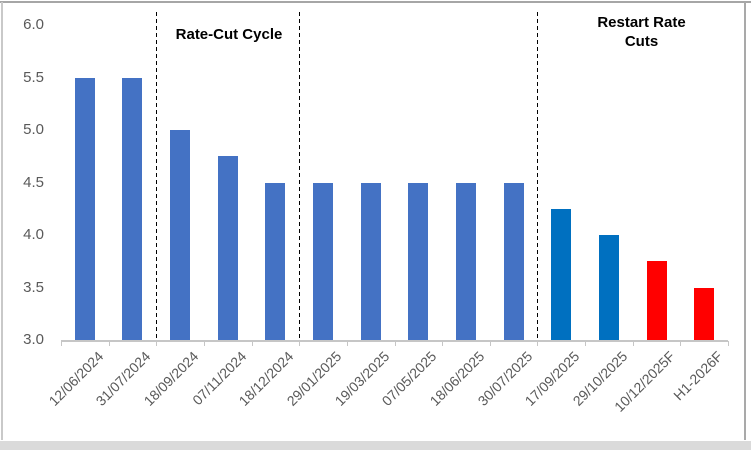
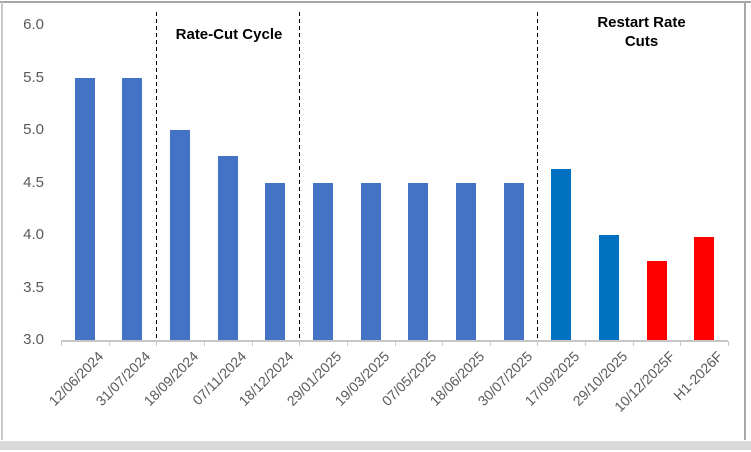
17/09/2025: 4.25 -> 4.63
H1-2026F: 3.50 -> 3.98
